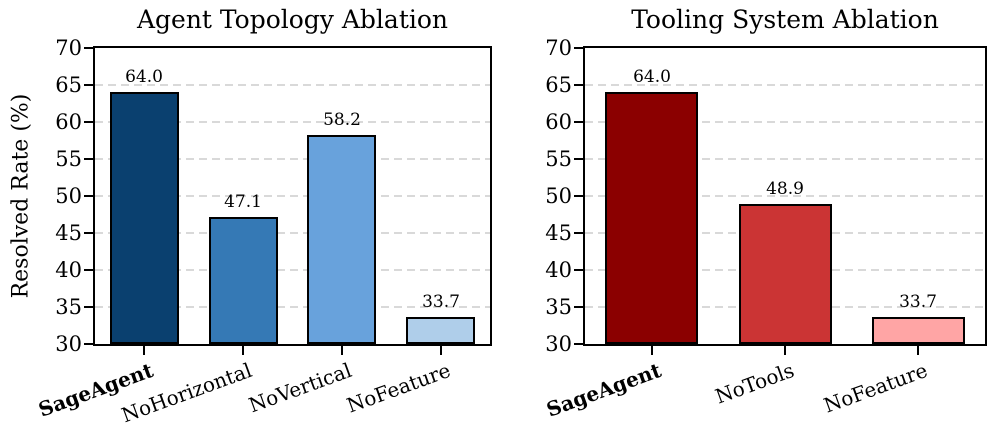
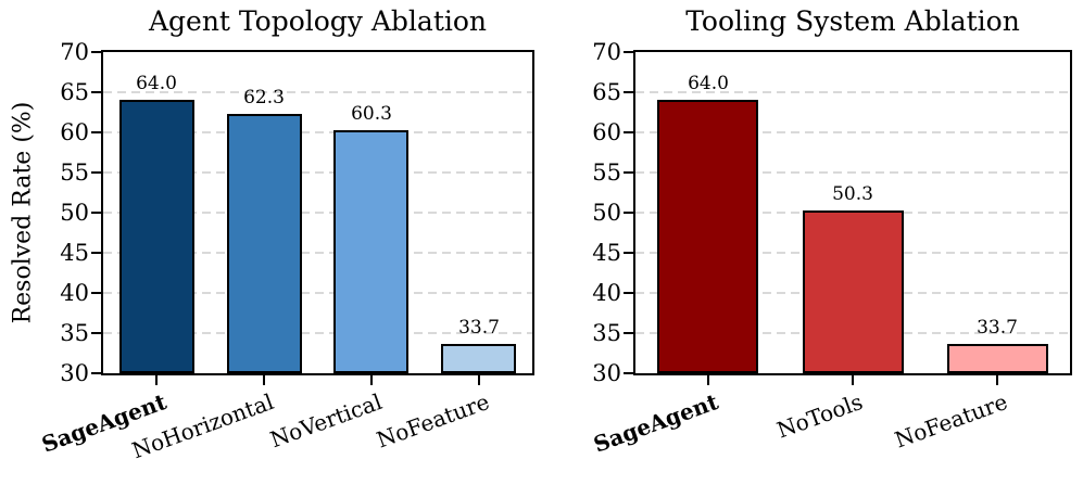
Agent Topology Ablation/NoHorizontal: 47.1 -> 62.3
Agent Topology Ablation/NoVertical: 58.2 -> 60.3
Tooling System Ablation/NoTools: 48.9 -> 50.3
